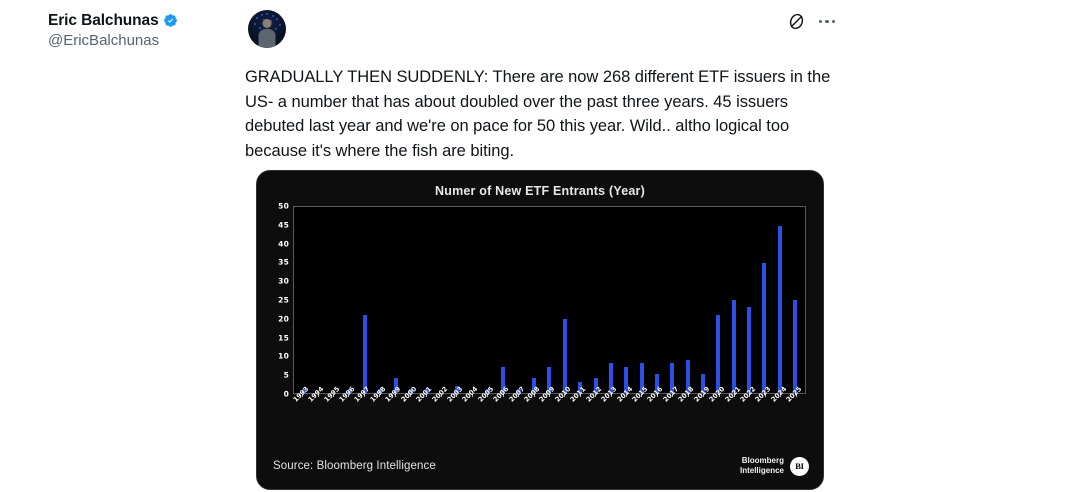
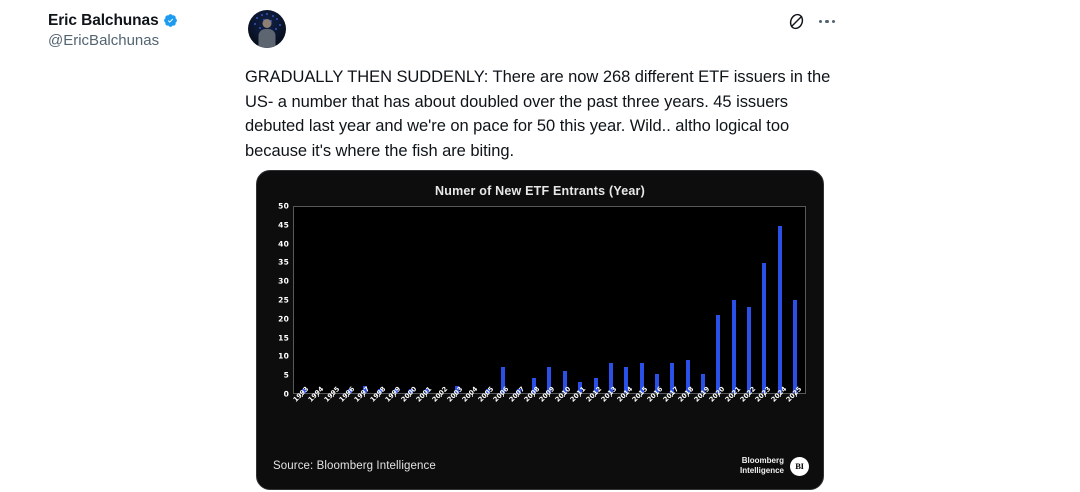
1997: 21 -> 2
1999: 4 -> 1
2010: 20 -> 6
